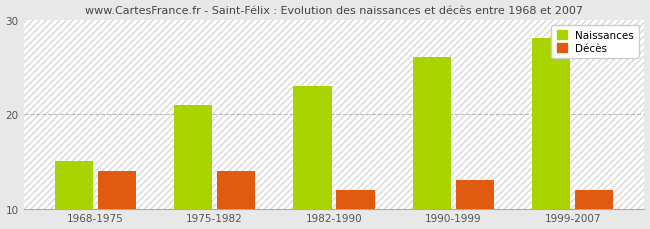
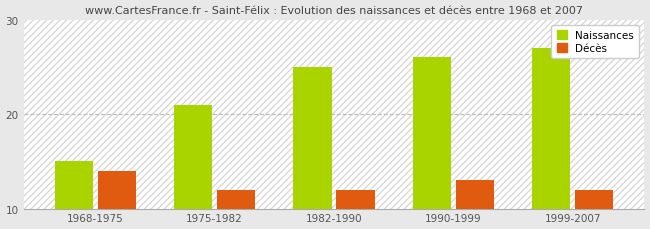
Décès/1975-1982: 14 -> 12
Naissances/1982-1990: 23 -> 25
Naissances/1999-2007: 28 -> 27
